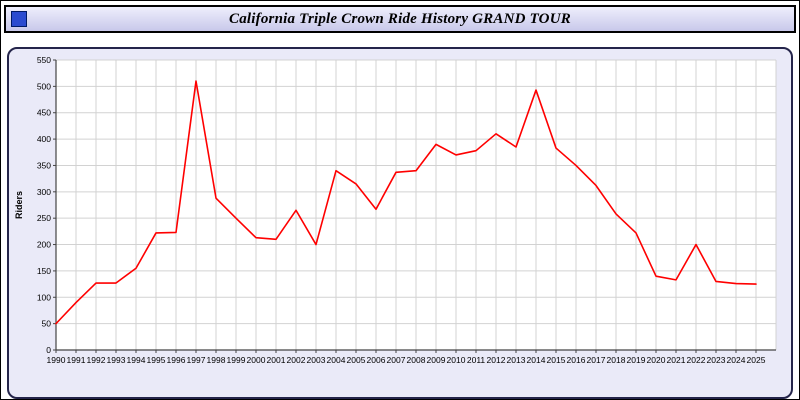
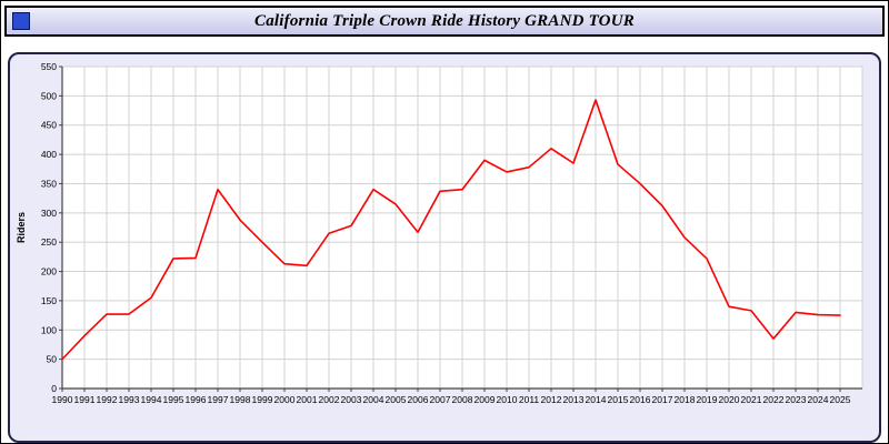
1997: 510 -> 340
2003: 200 -> 280
2022: 200 -> 80
